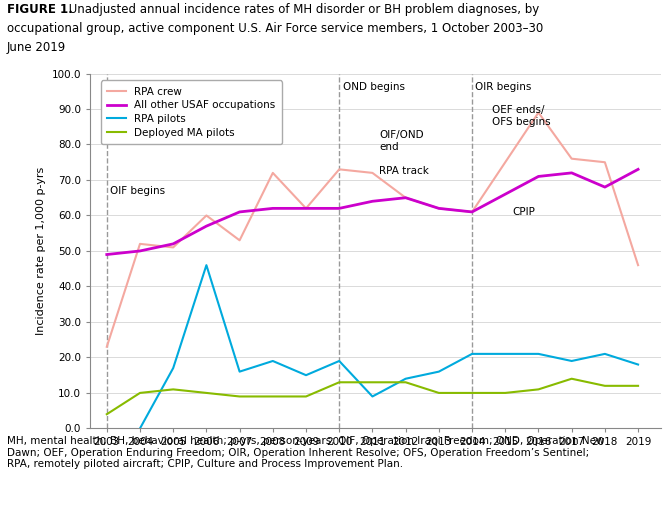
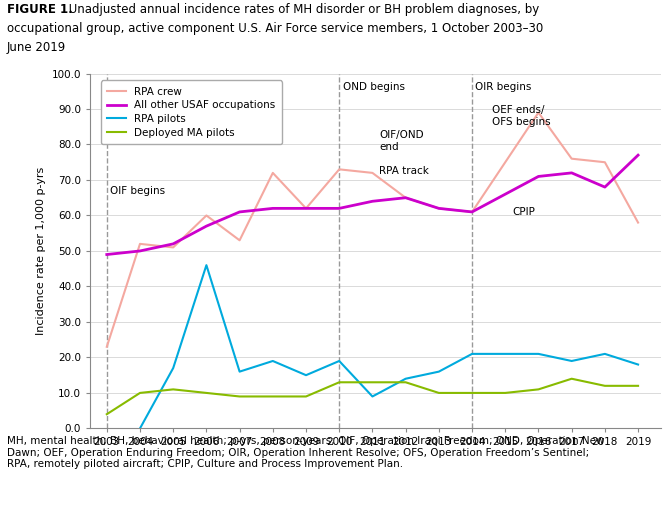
RPA crew/2019: 46 -> 58
All other USAF occupations/2019: 73 -> 77
